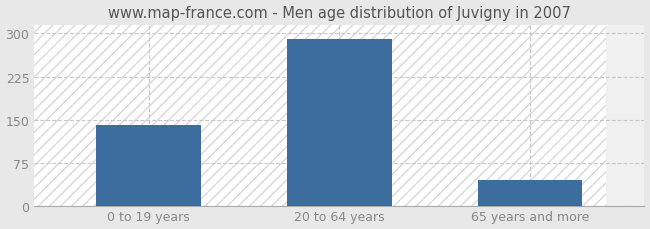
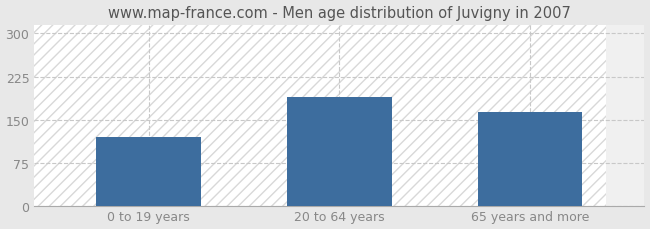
0 to 19 years: 140 -> 120
20 to 64 years: 290 -> 190
65 years and more: 45 -> 164
